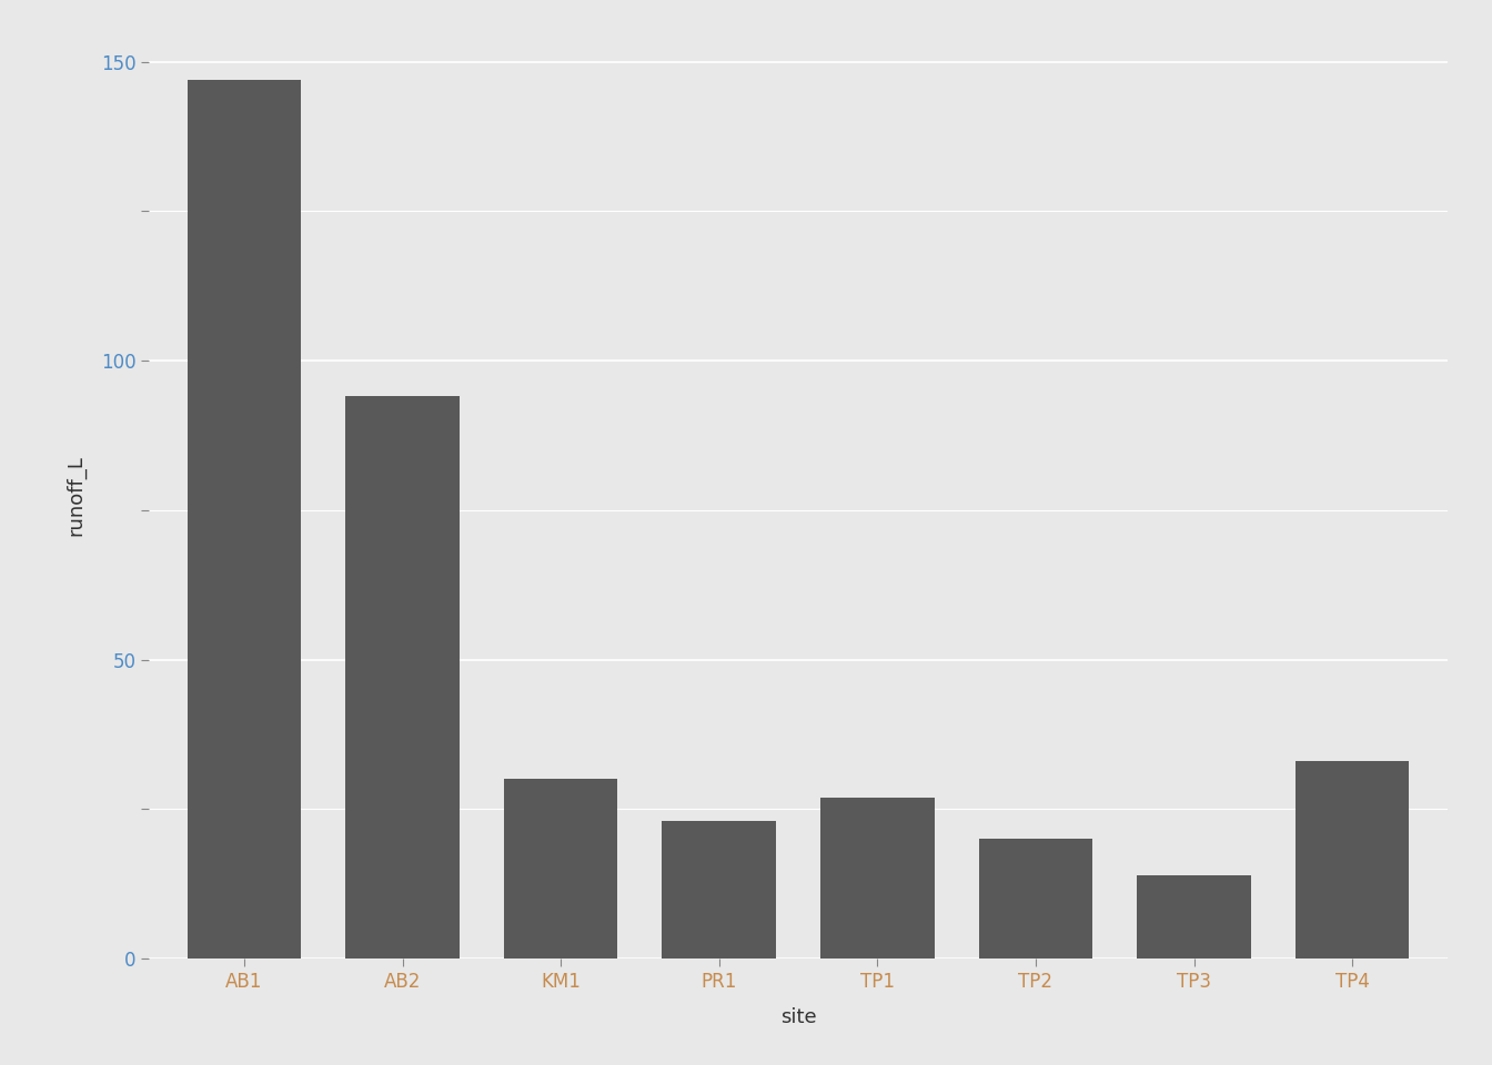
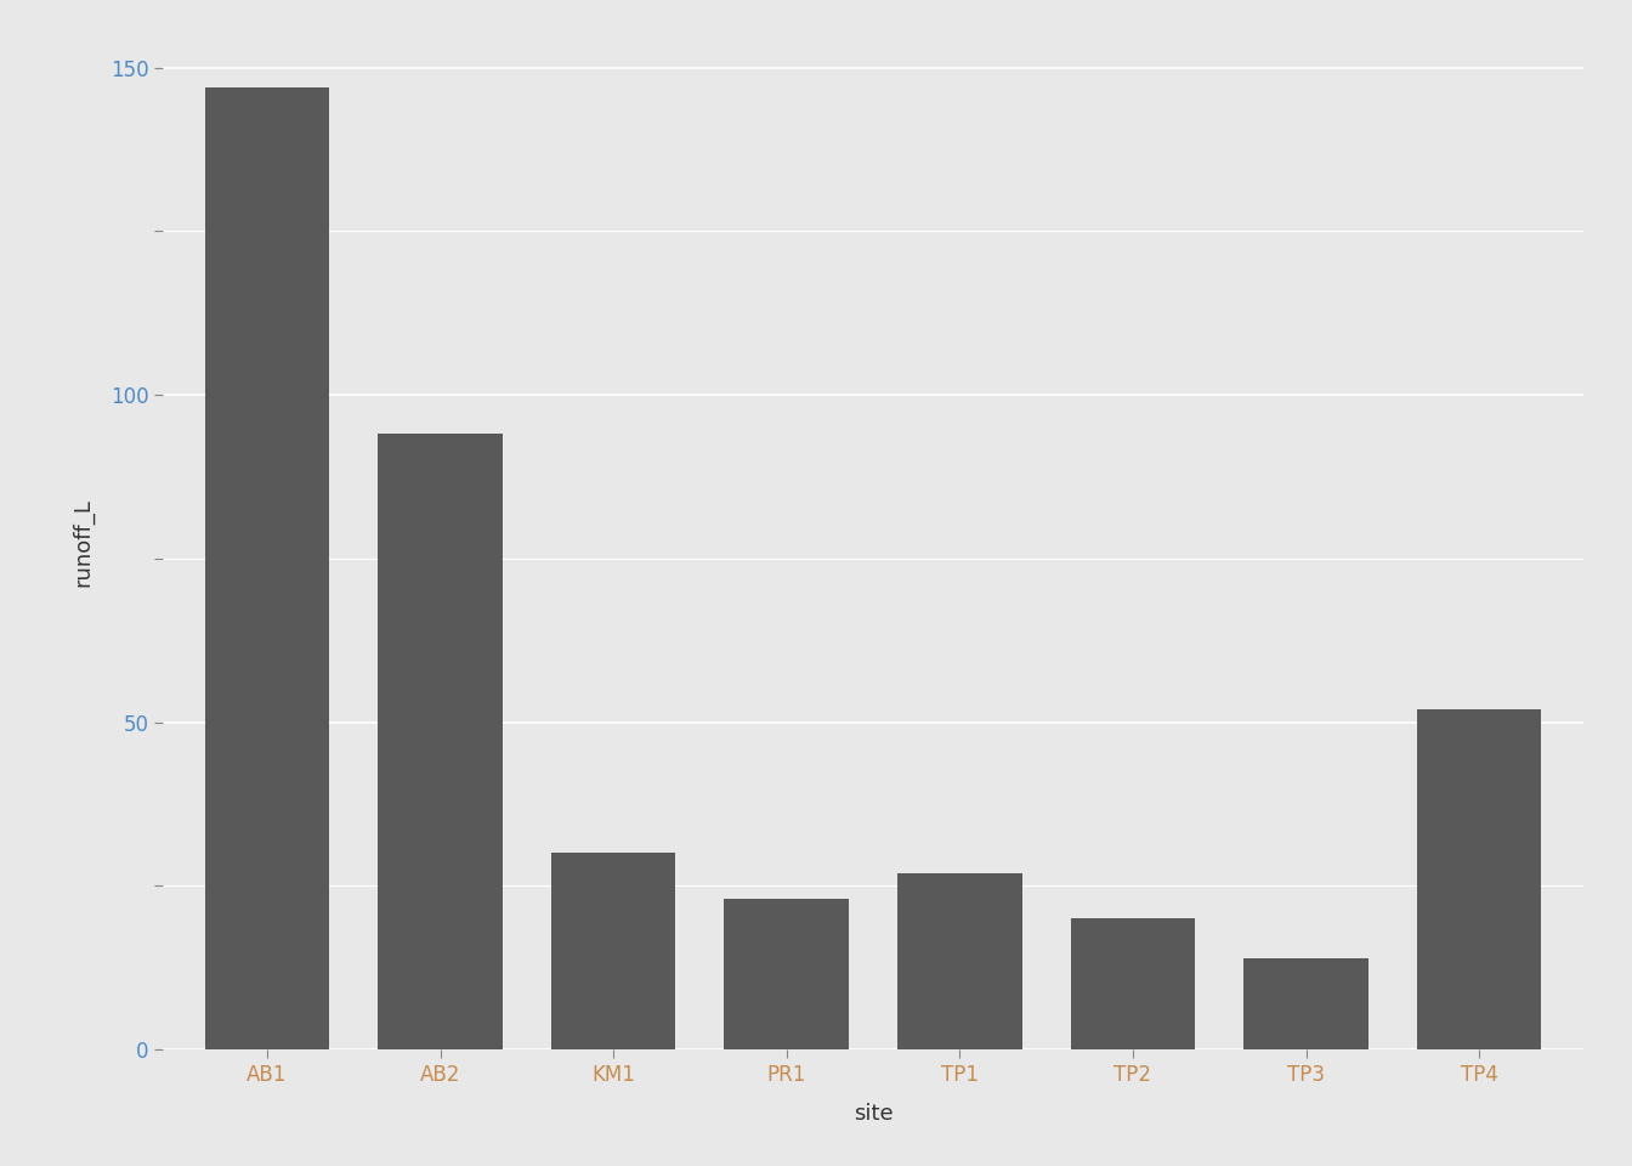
TP4: 33 -> 52
